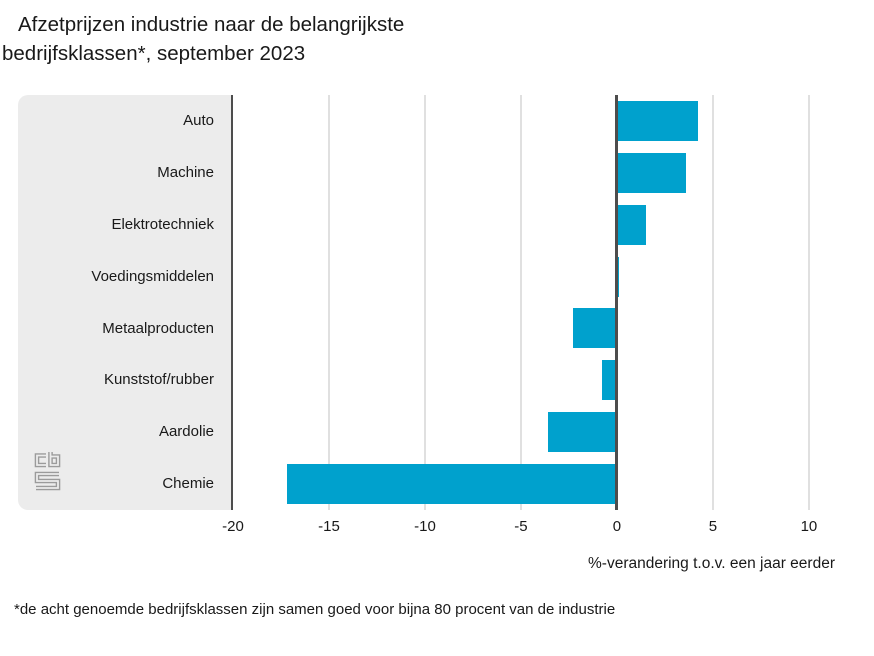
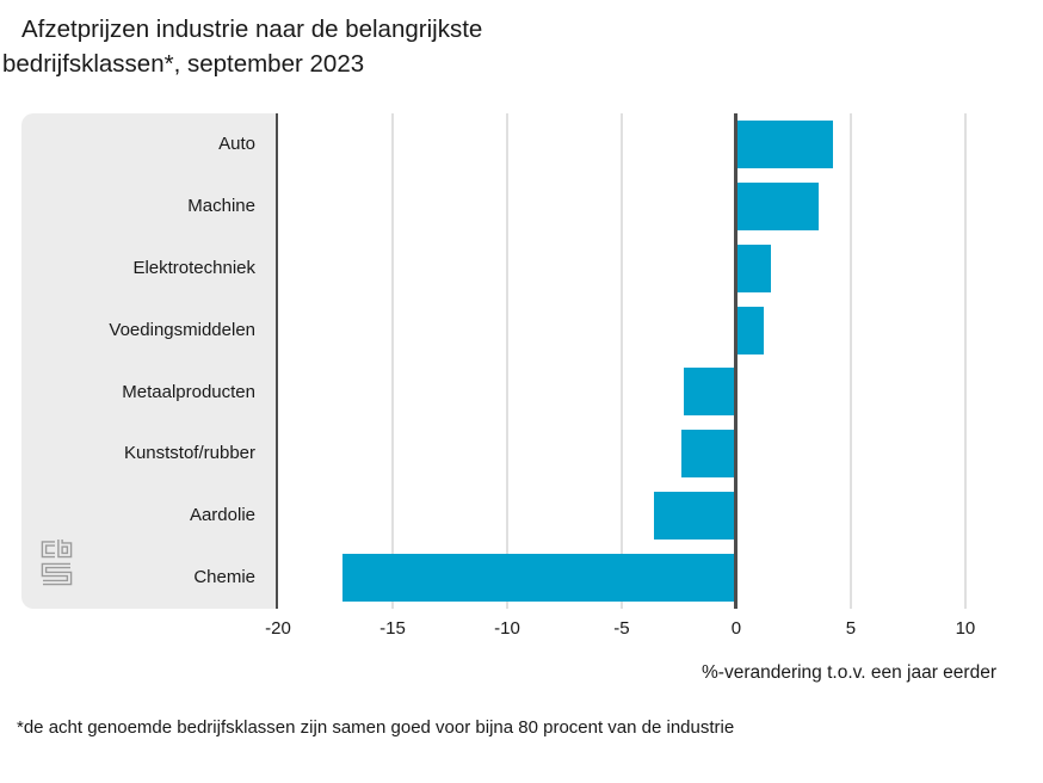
Voedingsmiddelen: 0.1 -> 1.2
Kunststof/rubber: -0.8 -> -2.4
